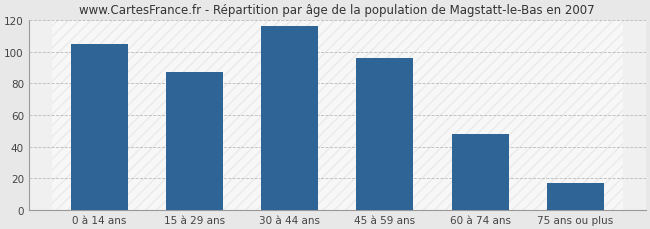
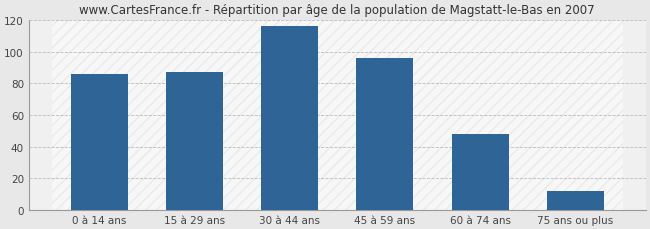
0 à 14 ans: 105 -> 86
75 ans ou plus: 17 -> 12
